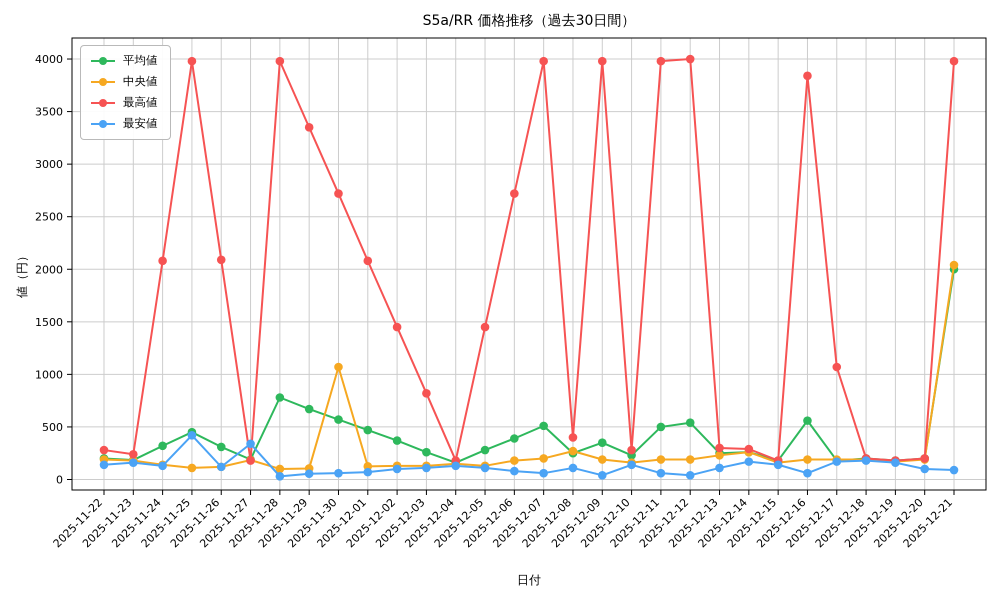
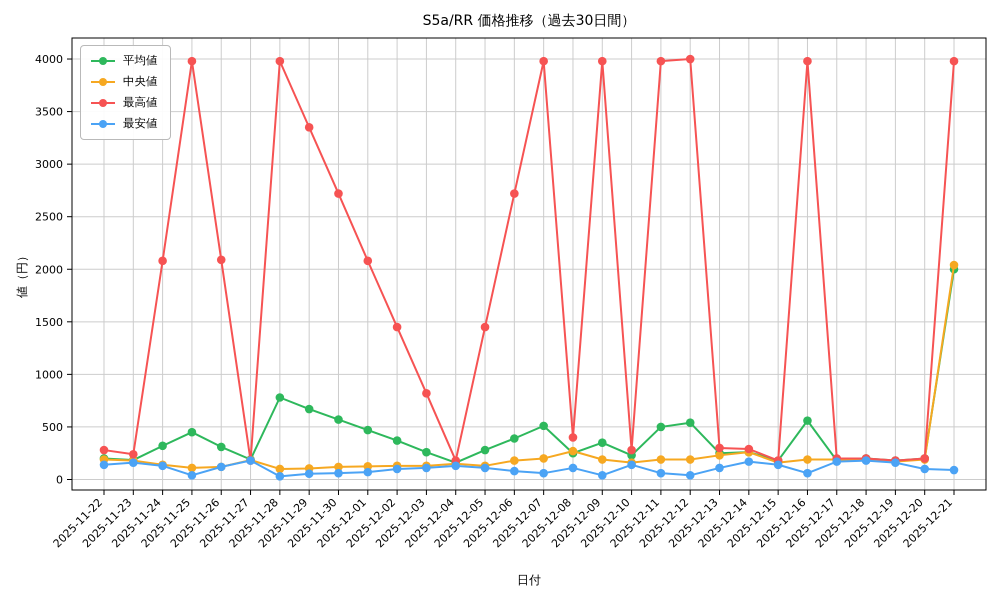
最安値/2025-11-25: 420 -> 40
最安値/2025-11-27: 340 -> 180
中央値/2025-11-30: 1070 -> 120
最高値/2025-12-16: 3840 -> 3980
最高値/2025-12-17: 1070 -> 200
